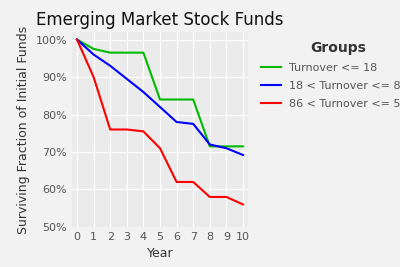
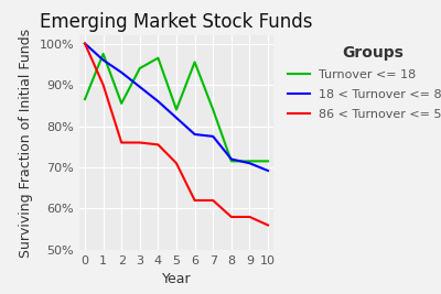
Turnover <= 18/0: 100.0% -> 86.5%
Turnover <= 18/2: 96.5% -> 85.5%
Turnover <= 18/3: 96.5% -> 94.0%
Turnover <= 18/6: 84.0% -> 95.5%
